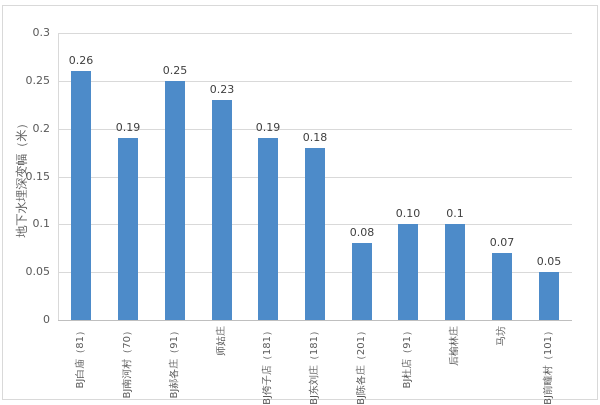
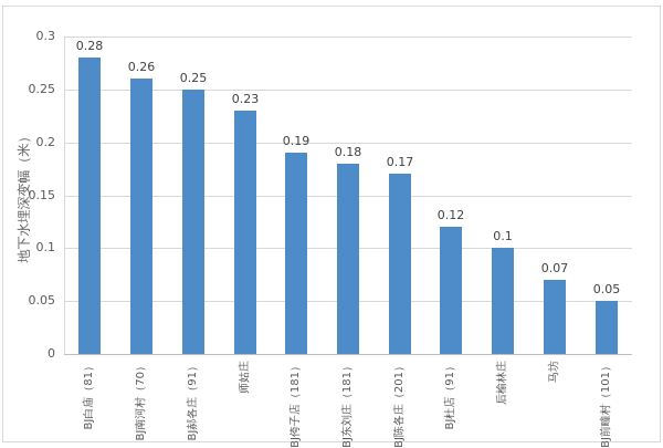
BJ白庙（81）: 0.26 -> 0.28
BJ南河村（70）: 0.19 -> 0.26
BJ陈各庄（201）: 0.08 -> 0.17
BJ杜店（91）: 0.10 -> 0.12
